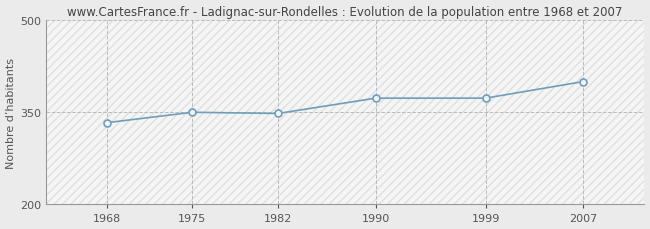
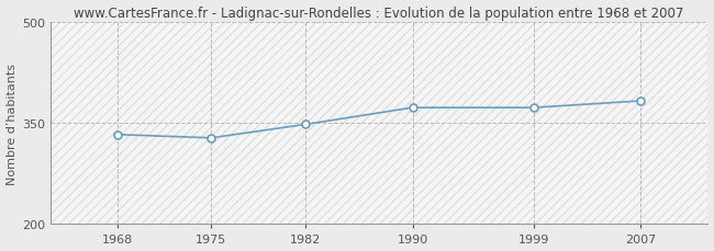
1975: 350 -> 328
2007: 400 -> 383
